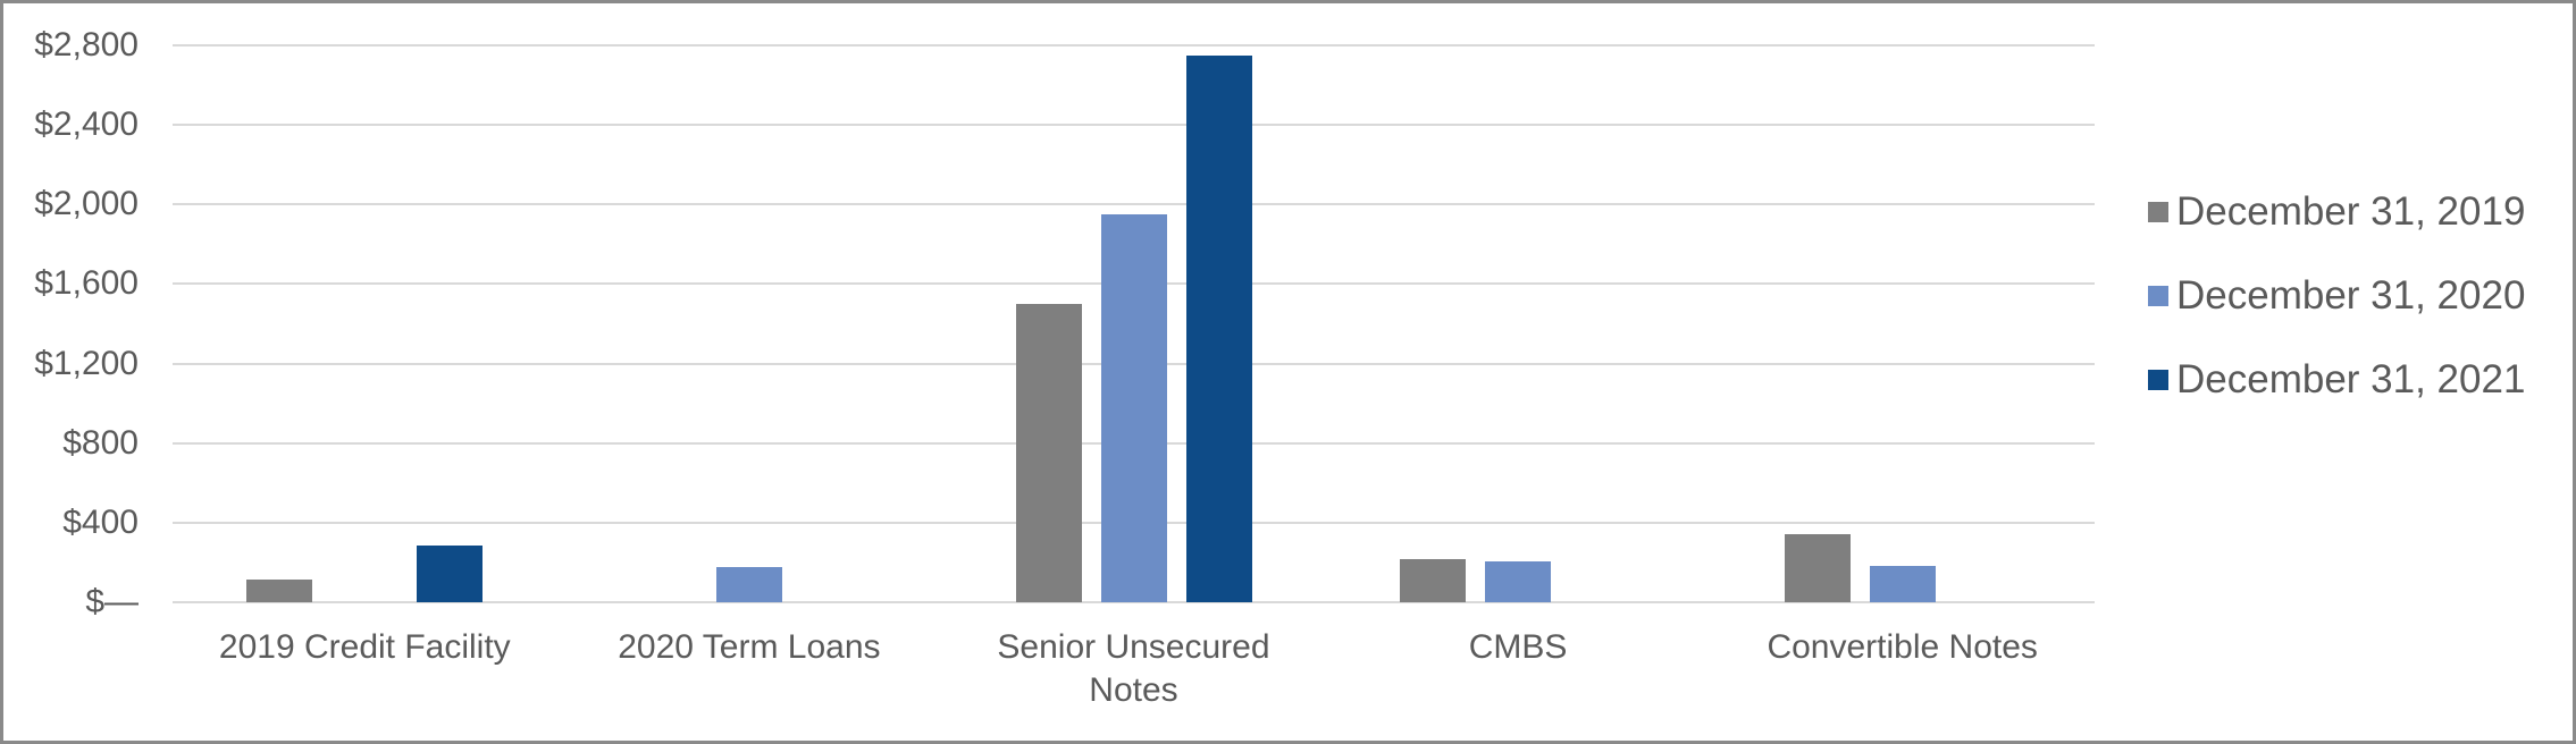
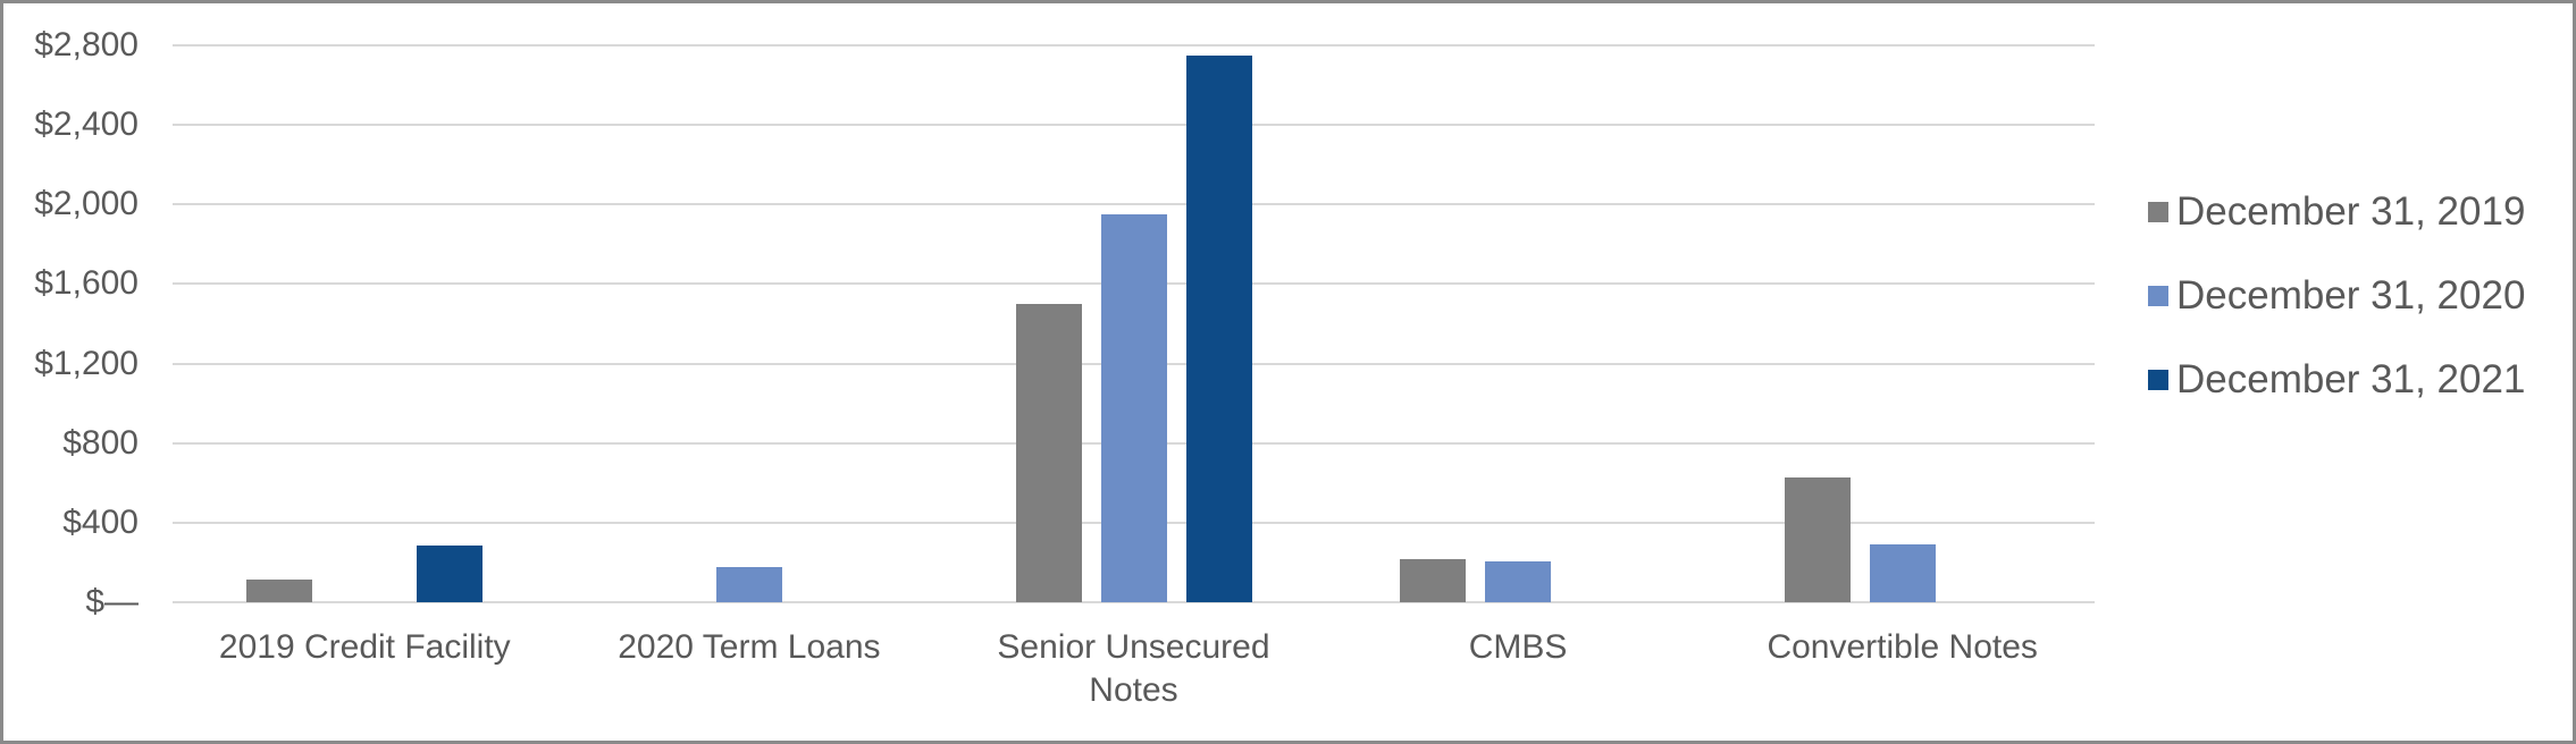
December 31, 2019/Convertible Notes: $340 -> $630
December 31, 2020/Convertible Notes: $180 -> $290
